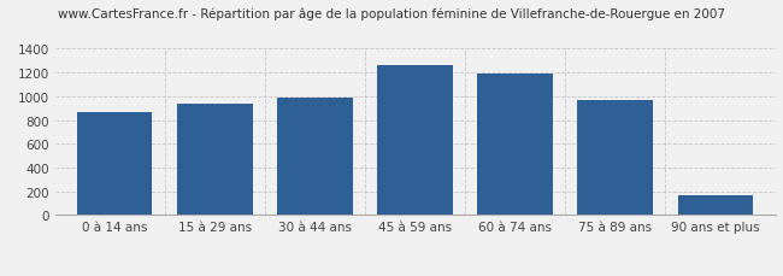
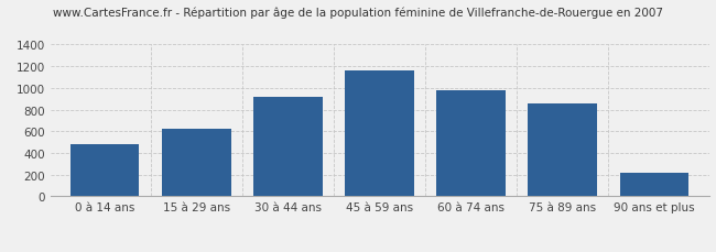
0 à 14 ans: 860 -> 480
15 à 29 ans: 940 -> 620
30 à 44 ans: 980 -> 920
45 à 59 ans: 1260 -> 1160
60 à 74 ans: 1200 -> 980
75 à 89 ans: 960 -> 860
90 ans et plus: 160 -> 220
